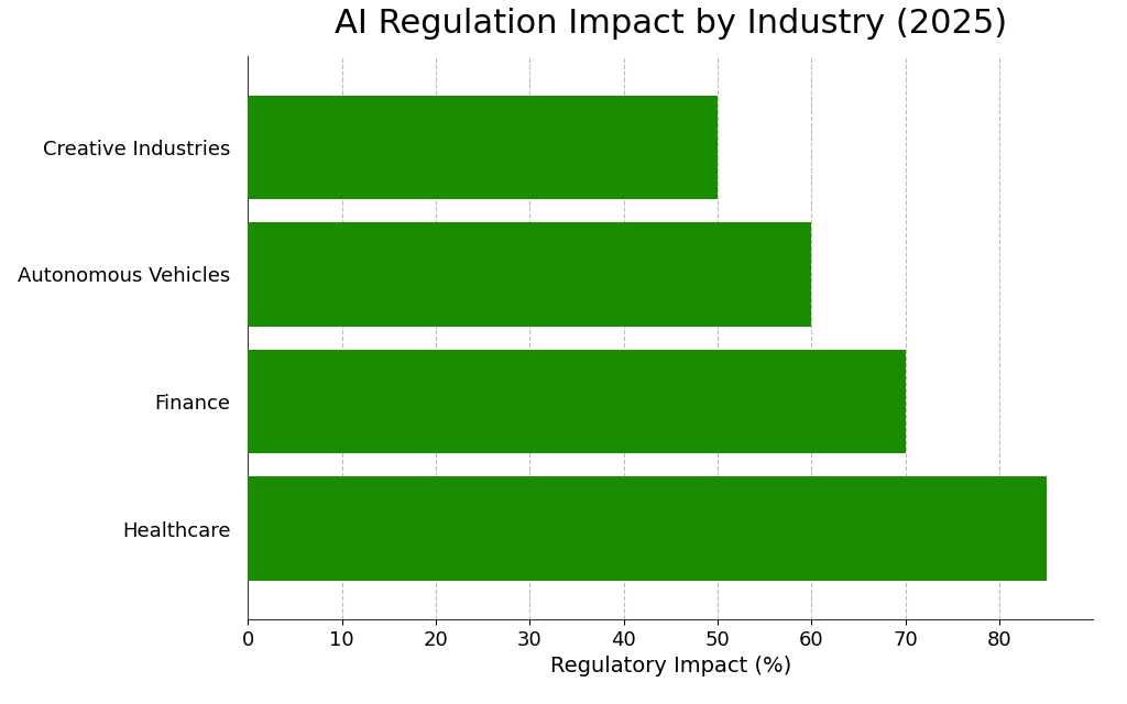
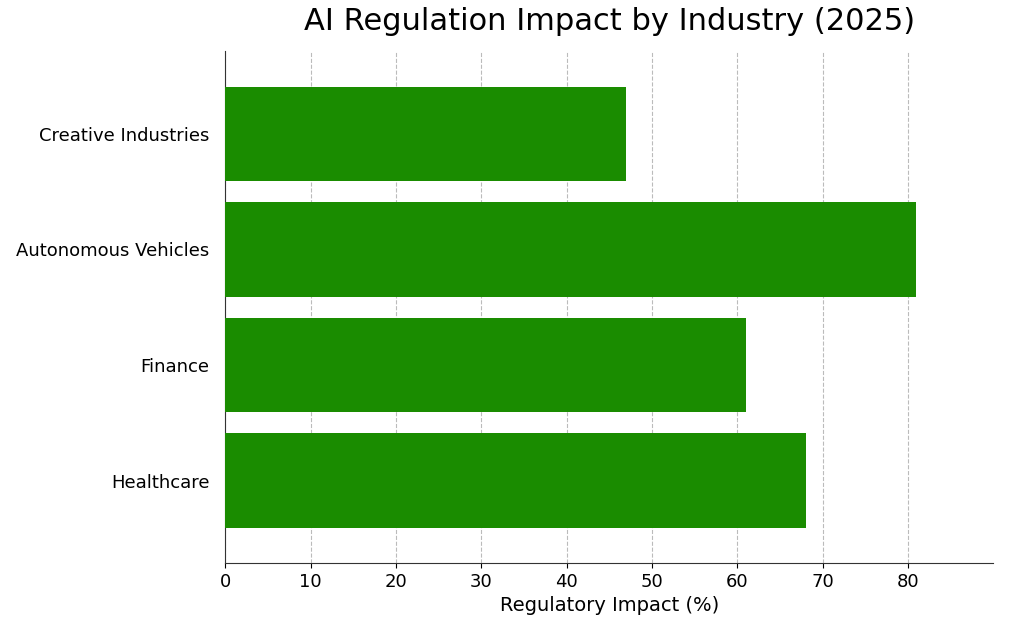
Creative Industries: 50 -> 47
Autonomous Vehicles: 60 -> 81
Finance: 70 -> 61
Healthcare: 85 -> 68
